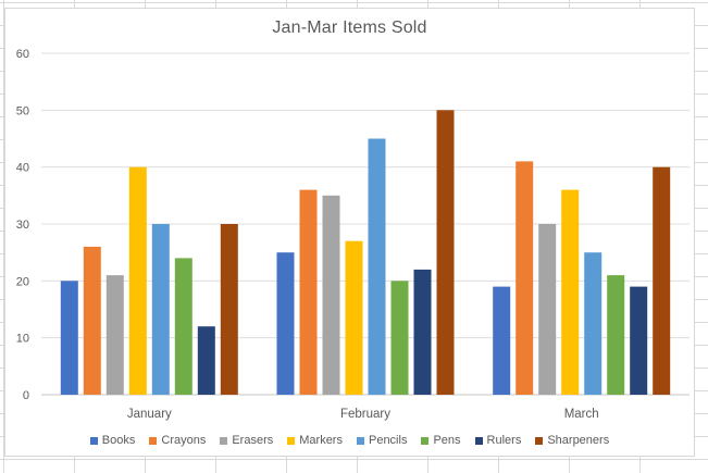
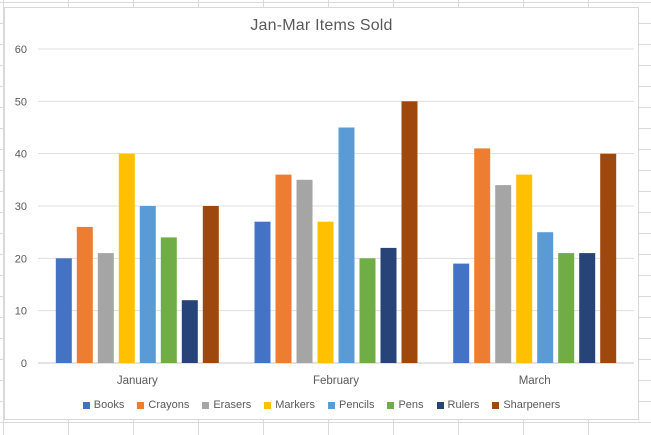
Books/February: 25 -> 27
Erasers/March: 30 -> 34
Rulers/March: 19 -> 21
